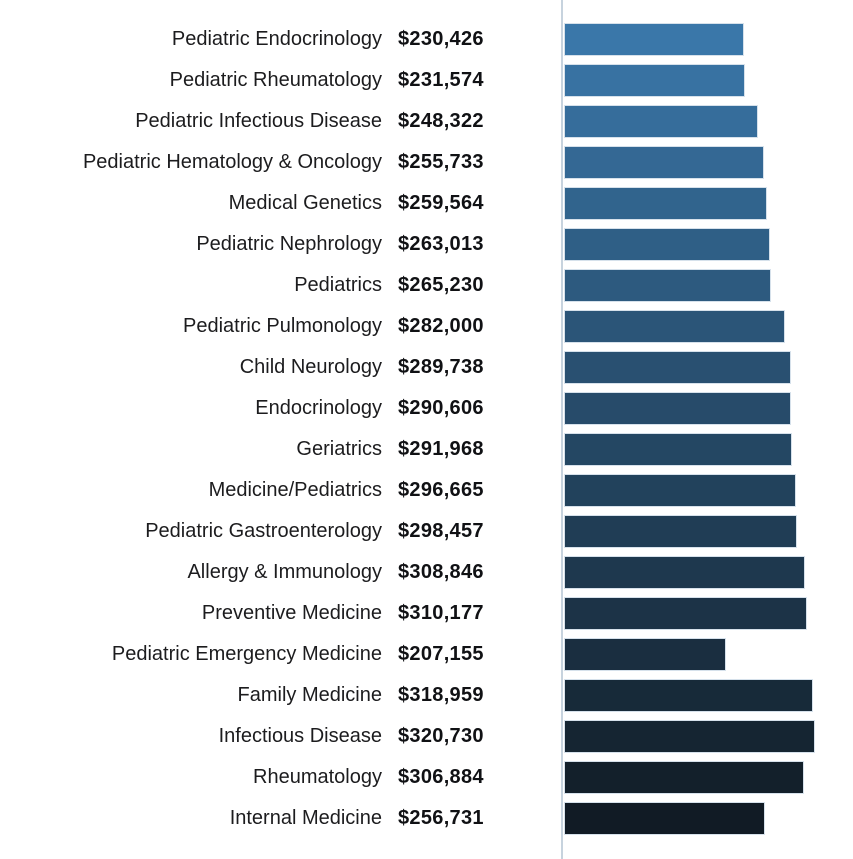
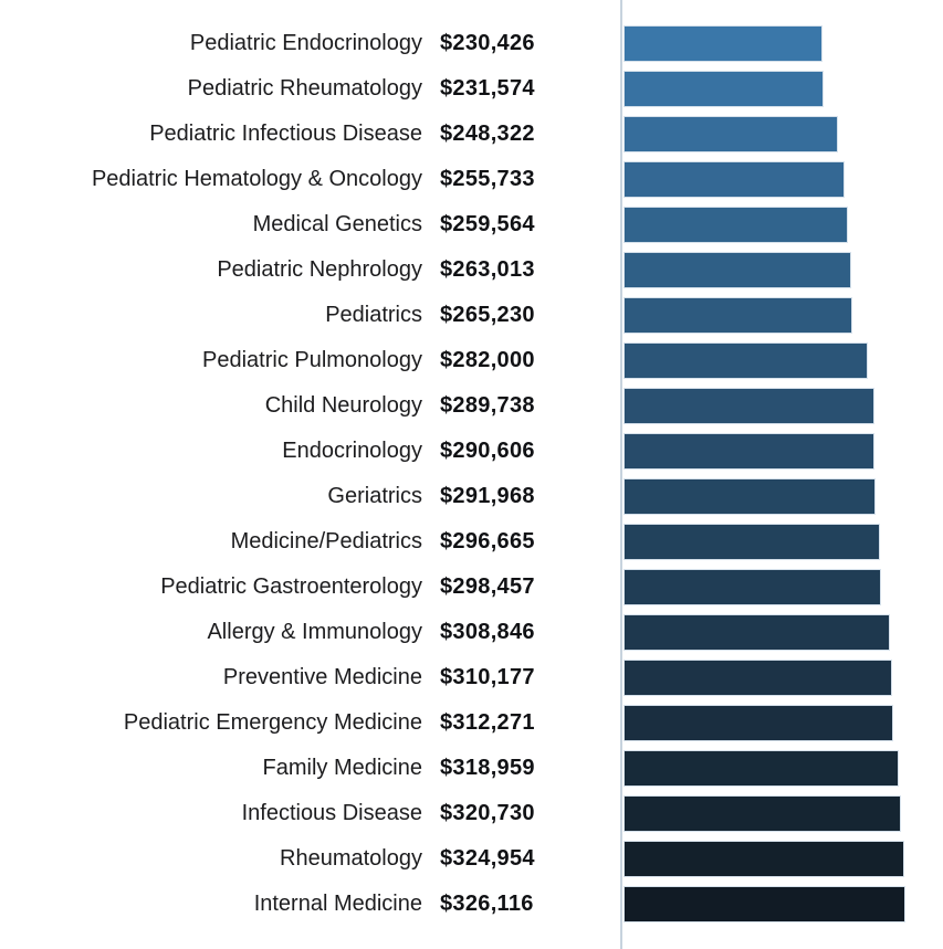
Pediatric Emergency Medicine: $207,155 -> $312,271
Rheumatology: $306,884 -> $324,954
Internal Medicine: $256,731 -> $326,116
